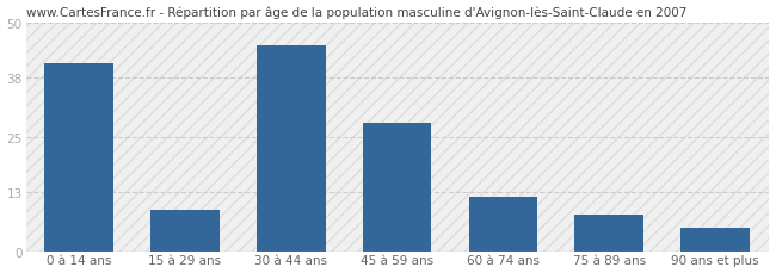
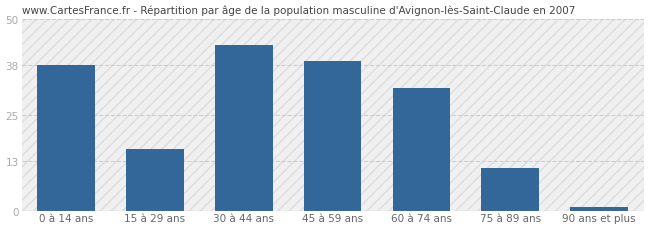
0 à 14 ans: 41 -> 38
15 à 29 ans: 9 -> 16
30 à 44 ans: 45 -> 43
45 à 59 ans: 28 -> 39
60 à 74 ans: 12 -> 32
75 à 89 ans: 8 -> 11
90 ans et plus: 5 -> 1
